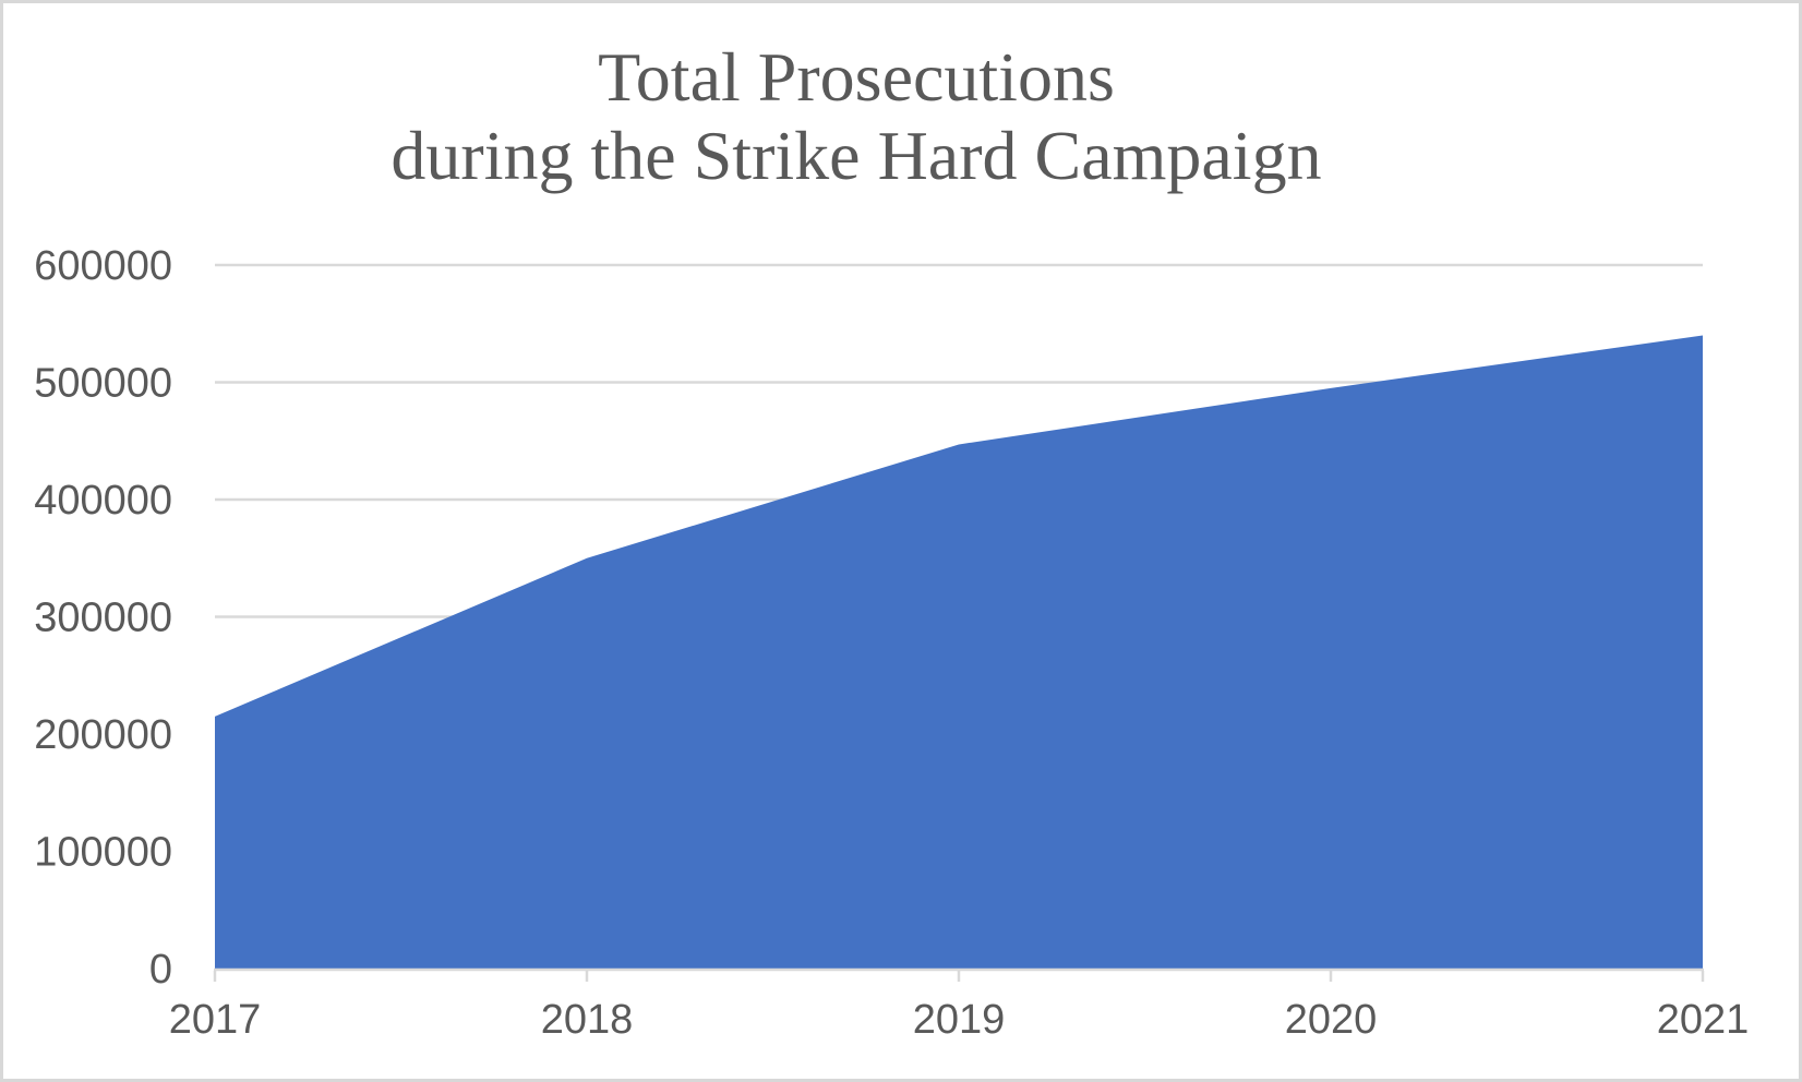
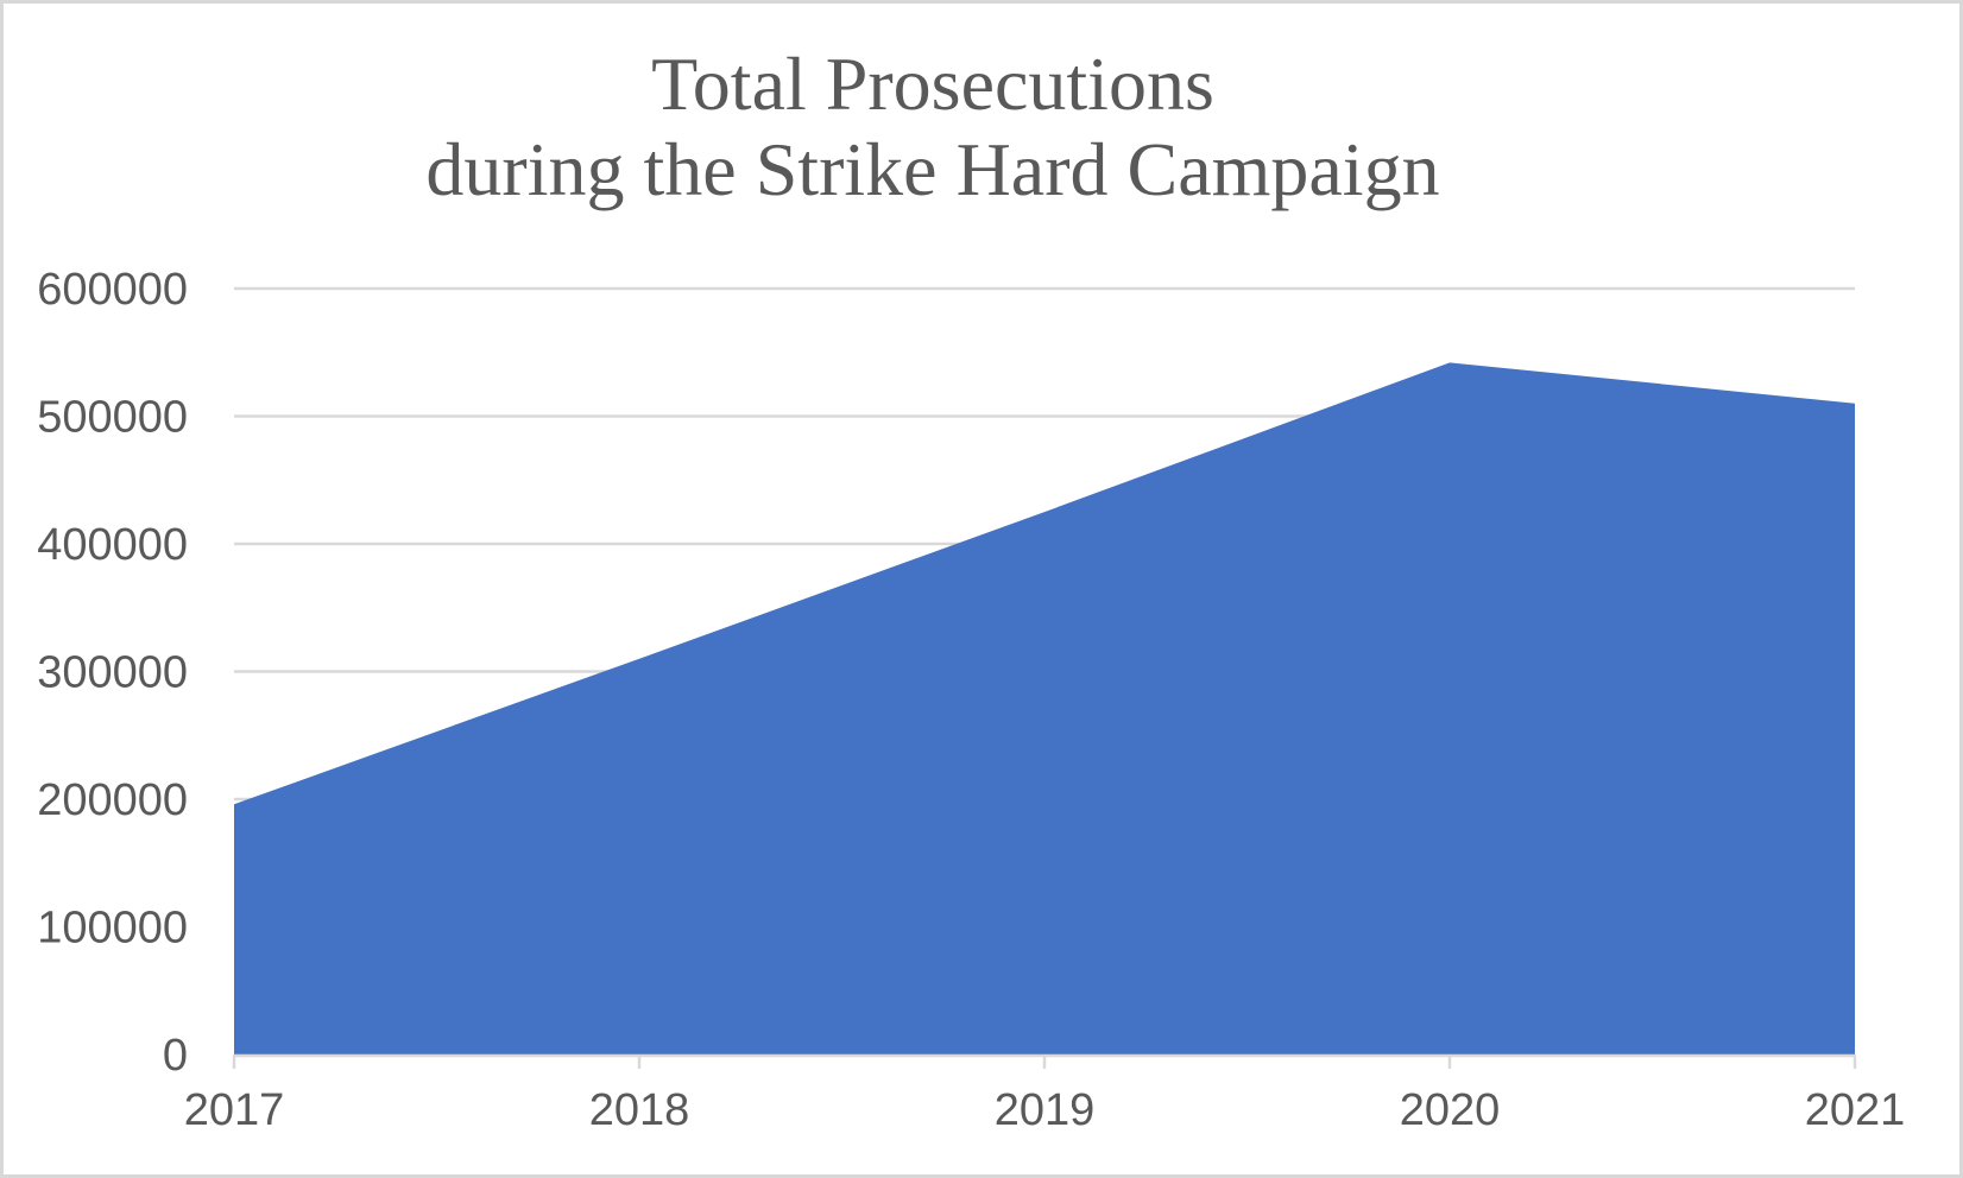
2017: 215000 -> 196000
2018: 350000 -> 310000
2019: 447000 -> 425000
2020: 495000 -> 542000
2021: 540000 -> 510000
